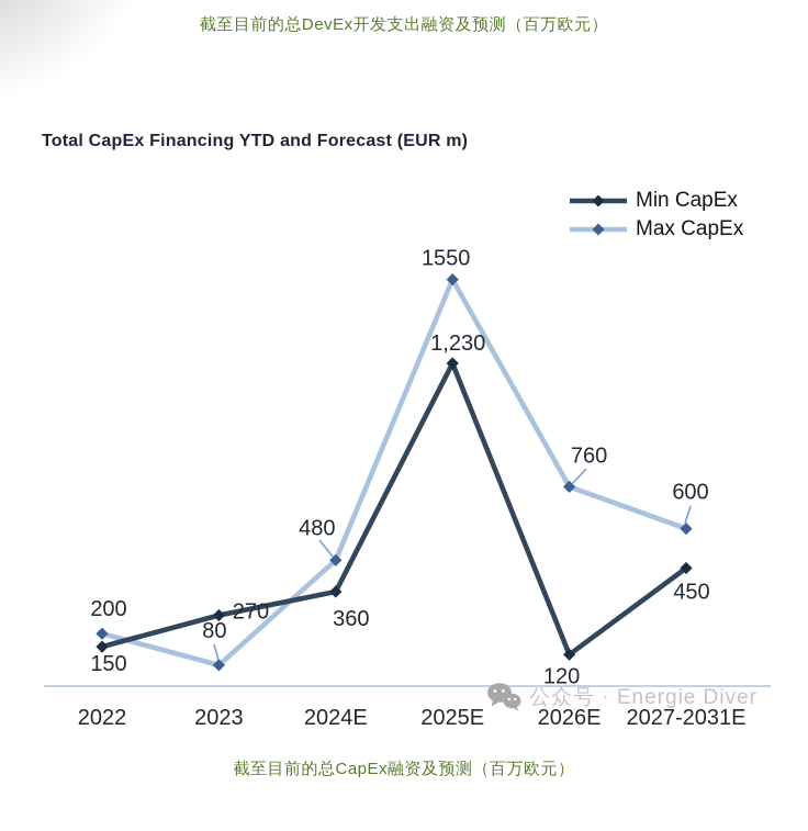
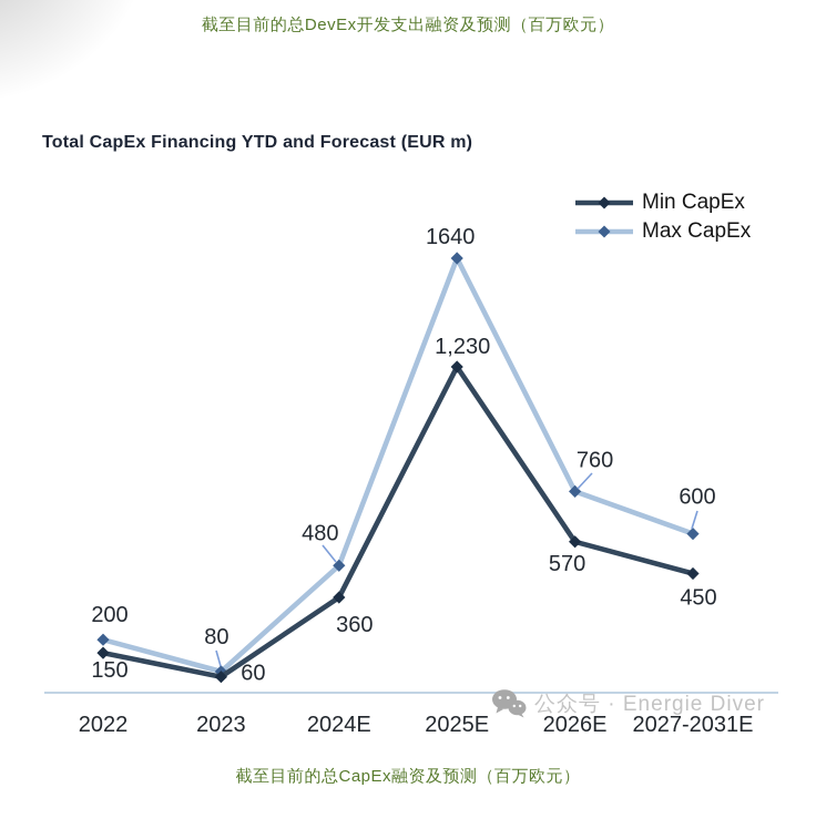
Min CapEx/2023: 270 -> 60
Max CapEx/2025E: 1550 -> 1640
Min CapEx/2026E: 120 -> 570
